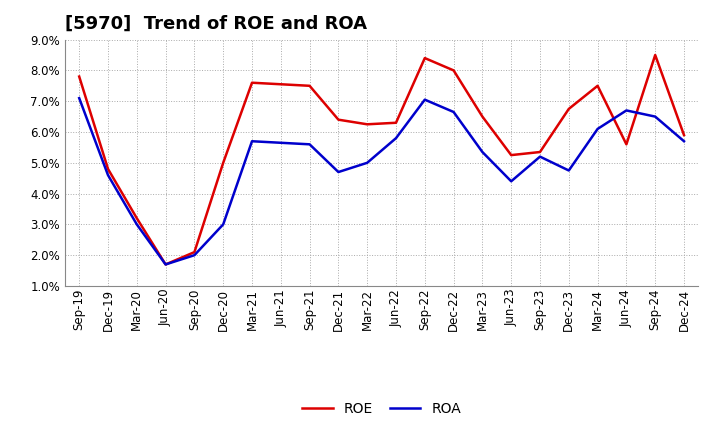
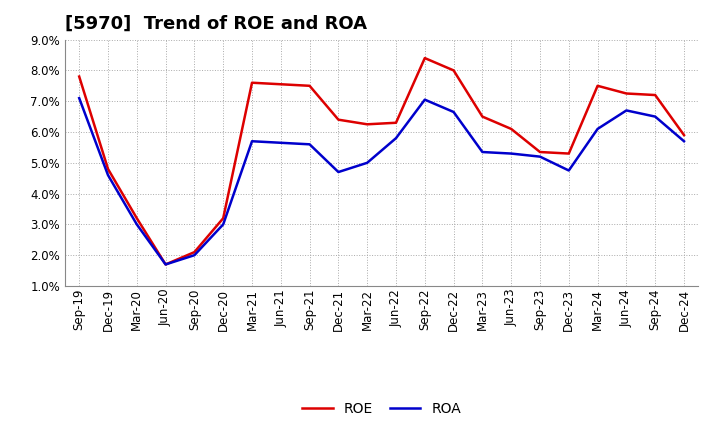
ROE/Dec-20: 5.00% -> 3.20%
ROE/Jun-23: 5.25% -> 6.10%
ROA/Jun-23: 4.40% -> 5.30%
ROE/Dec-23: 6.75% -> 5.30%
ROE/Jun-24: 5.60% -> 7.25%
ROE/Sep-24: 8.50% -> 7.20%
